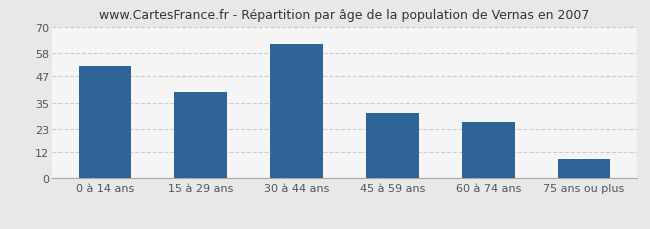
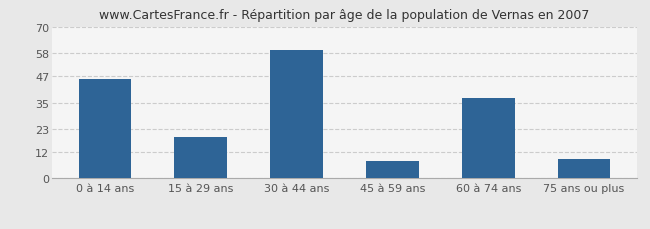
0 à 14 ans: 52 -> 46
15 à 29 ans: 40 -> 19
30 à 44 ans: 62 -> 59
45 à 59 ans: 30 -> 8
60 à 74 ans: 26 -> 37
